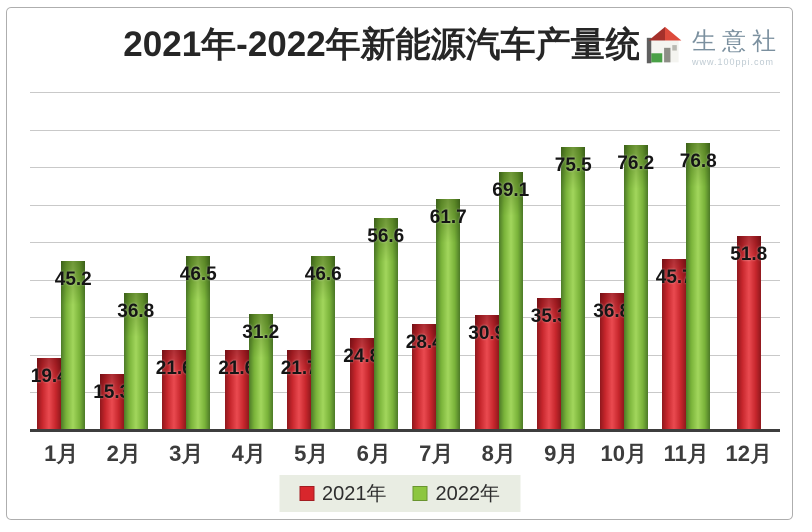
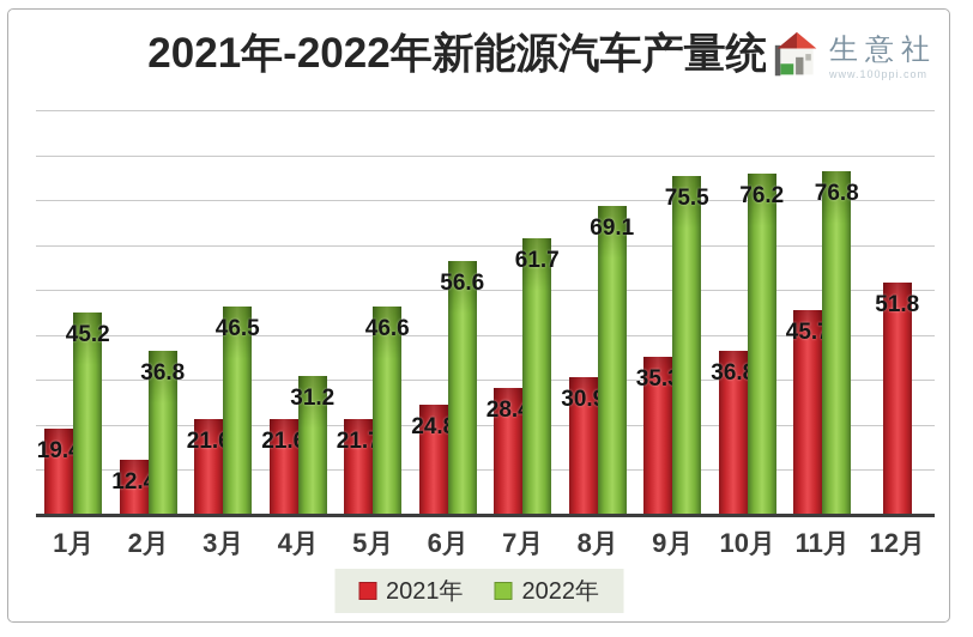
2021年/2月: 15.3 -> 12.4
